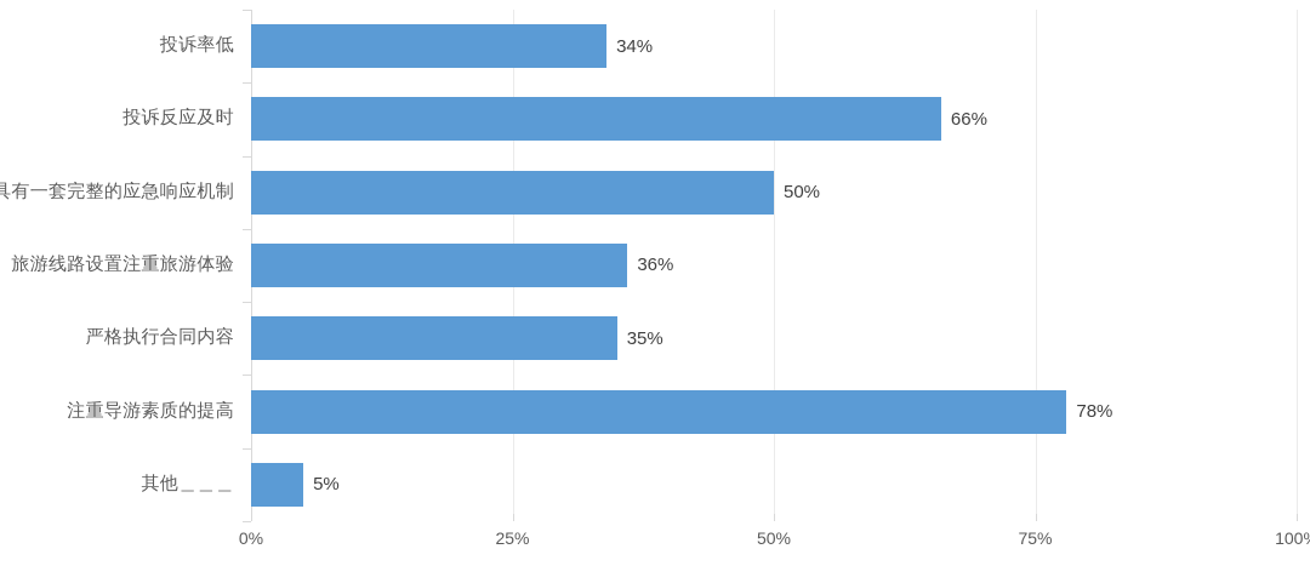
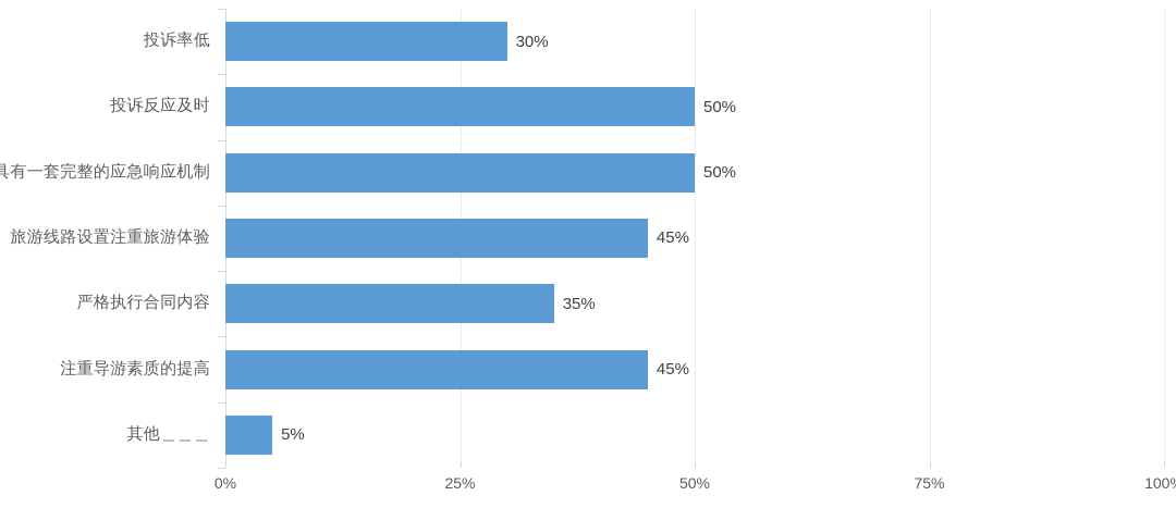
投诉率低: 34% -> 30%
投诉反应及时: 66% -> 50%
旅游线路设置注重旅游体验: 36% -> 45%
注重导游素质的提高: 78% -> 45%
